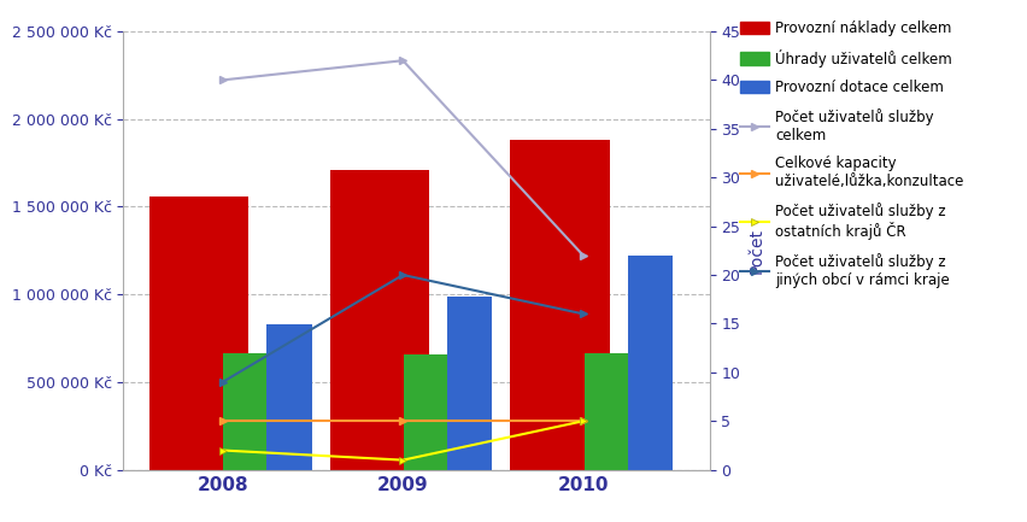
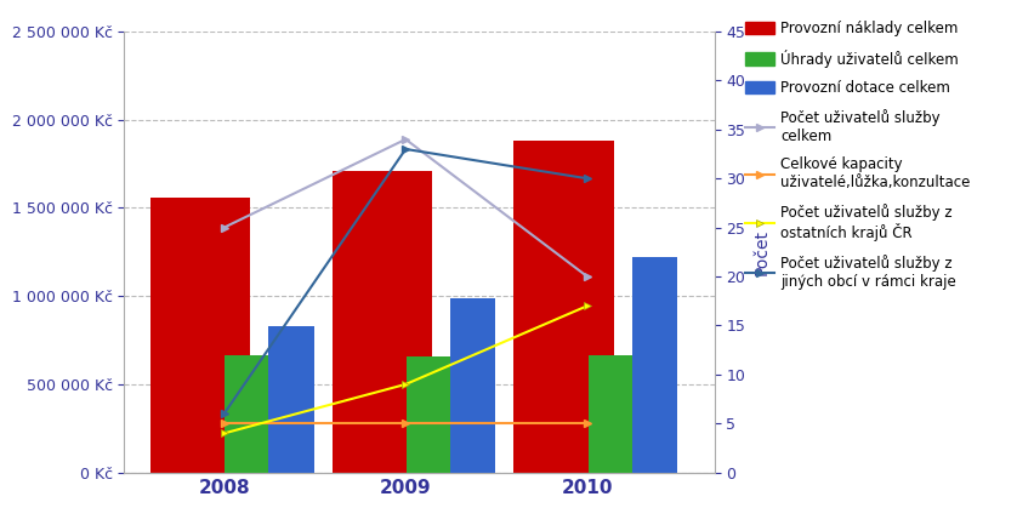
Počet uživatelů služby celkem/2008: 40 -> 25
Počet uživatelů služby z ostatních krajů ČR/2008: 2 -> 4
Počet uživatelů služby z jiných obcí v rámci kraje/2008: 9 -> 6
Počet uživatelů služby celkem/2009: 42 -> 34
Počet uživatelů služby z ostatních krajů ČR/2009: 1 -> 9
Počet uživatelů služby z jiných obcí v rámci kraje/2009: 20 -> 33
Počet uživatelů služby celkem/2010: 22 -> 20
Počet uživatelů služby z ostatních krajů ČR/2010: 5 -> 17
Počet uživatelů služby z jiných obcí v rámci kraje/2010: 16 -> 30
